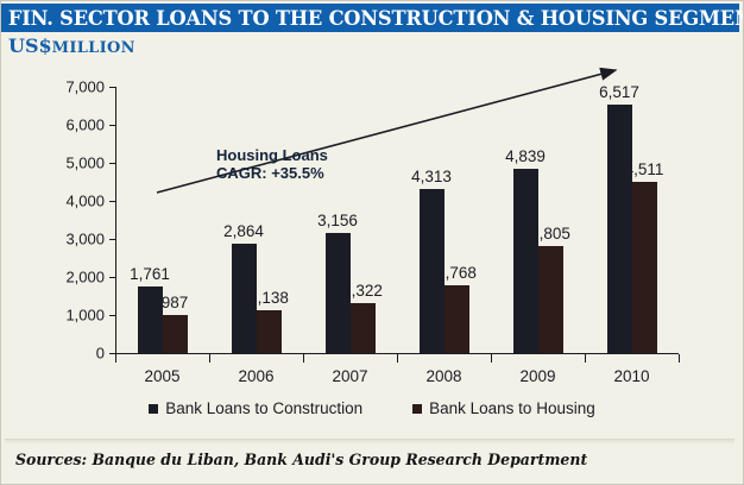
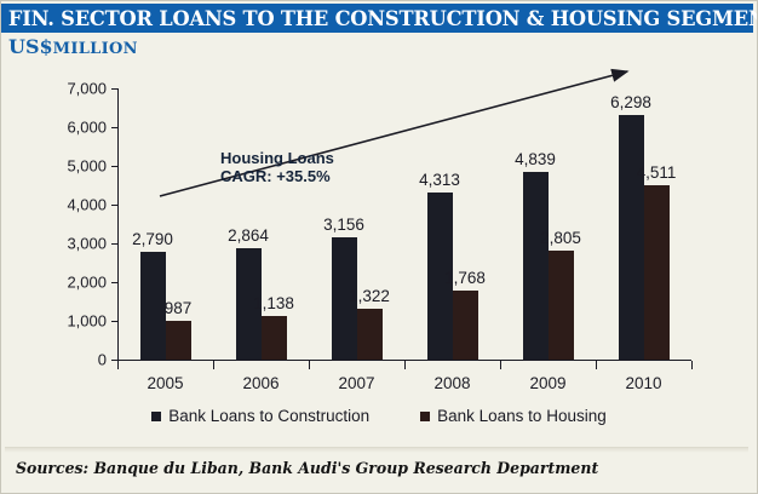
Bank Loans to Construction/2005: 1,761 -> 2,790
Bank Loans to Construction/2010: 6,517 -> 6,298
